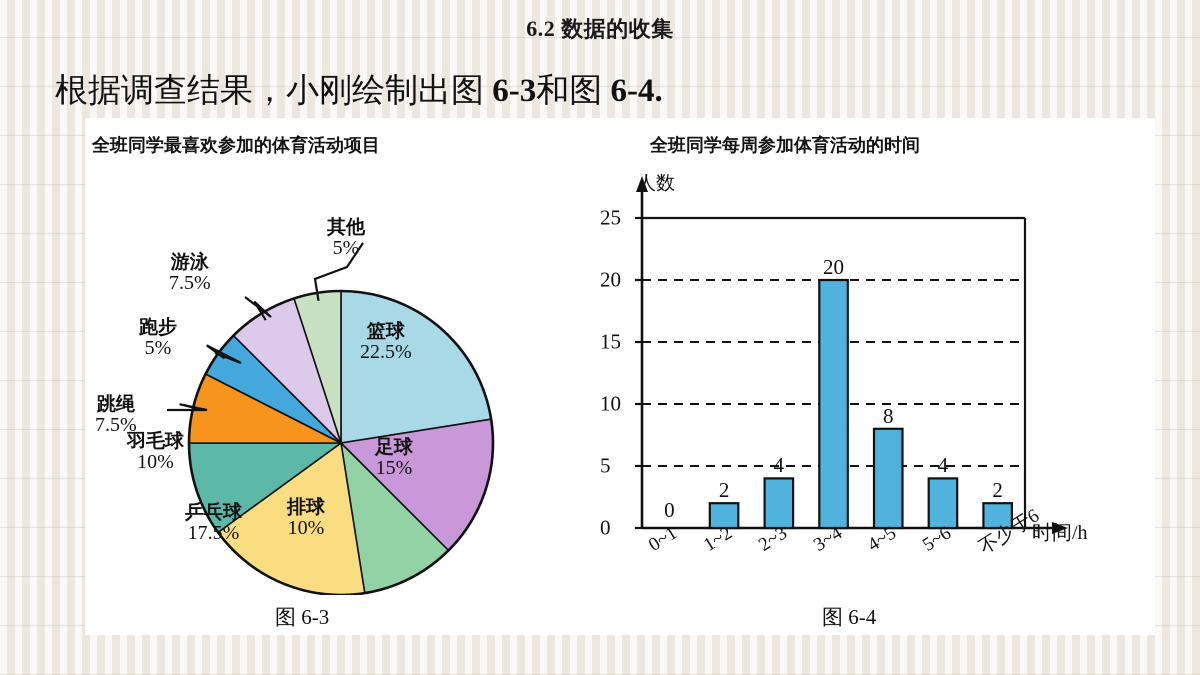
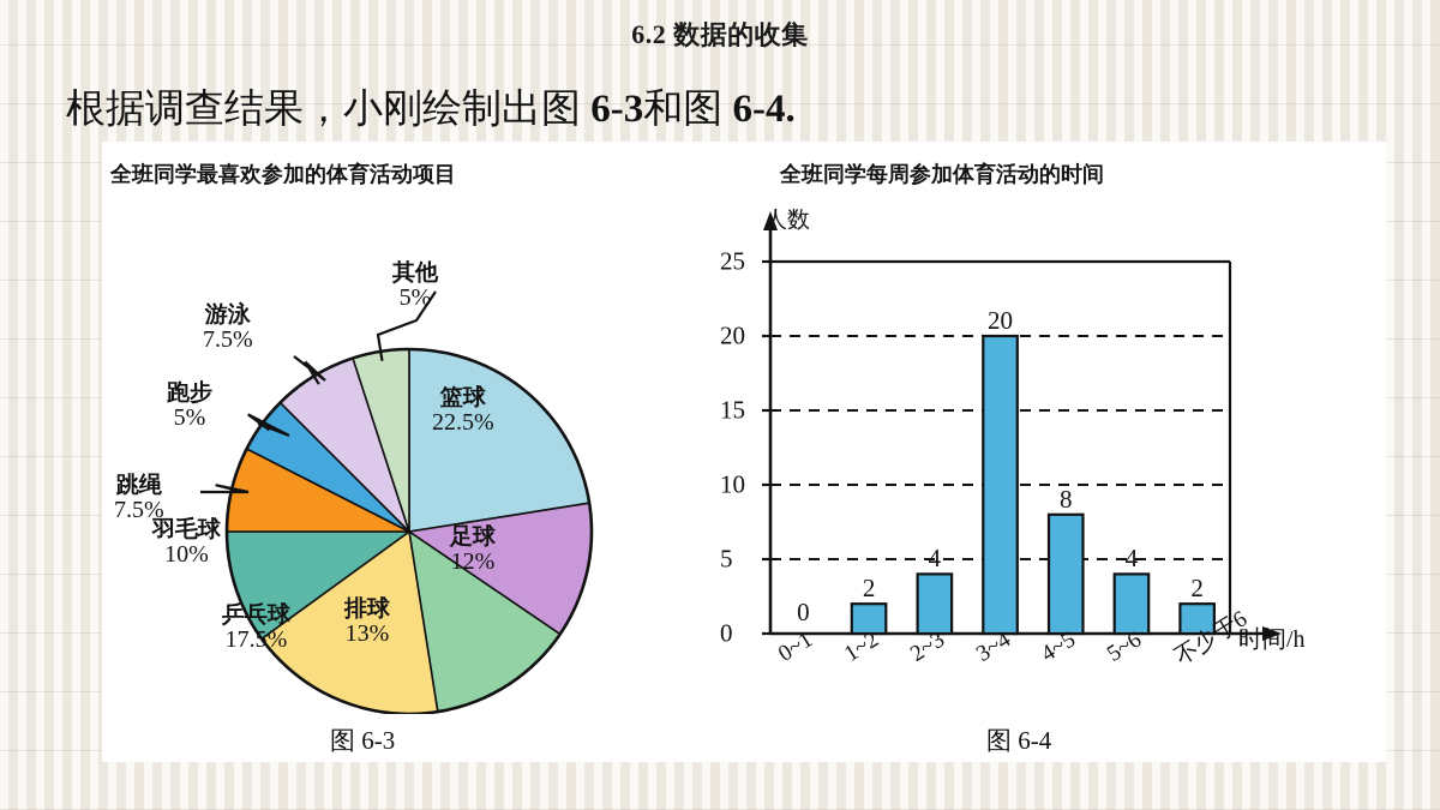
全班同学最喜欢参加的体育活动项目/足球: 15% -> 12%
全班同学最喜欢参加的体育活动项目/排球: 10% -> 13%
